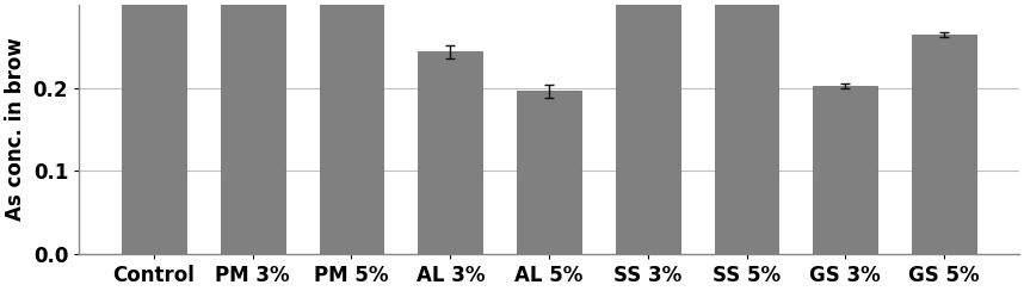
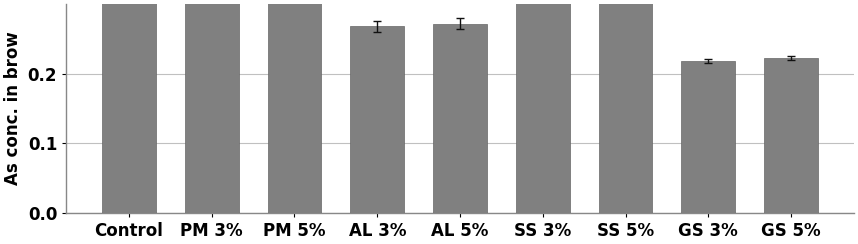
AL 3%: 0.244 -> 0.268
AL 5%: 0.196 -> 0.272
GS 3%: 0.202 -> 0.218
GS 5%: 0.264 -> 0.222
